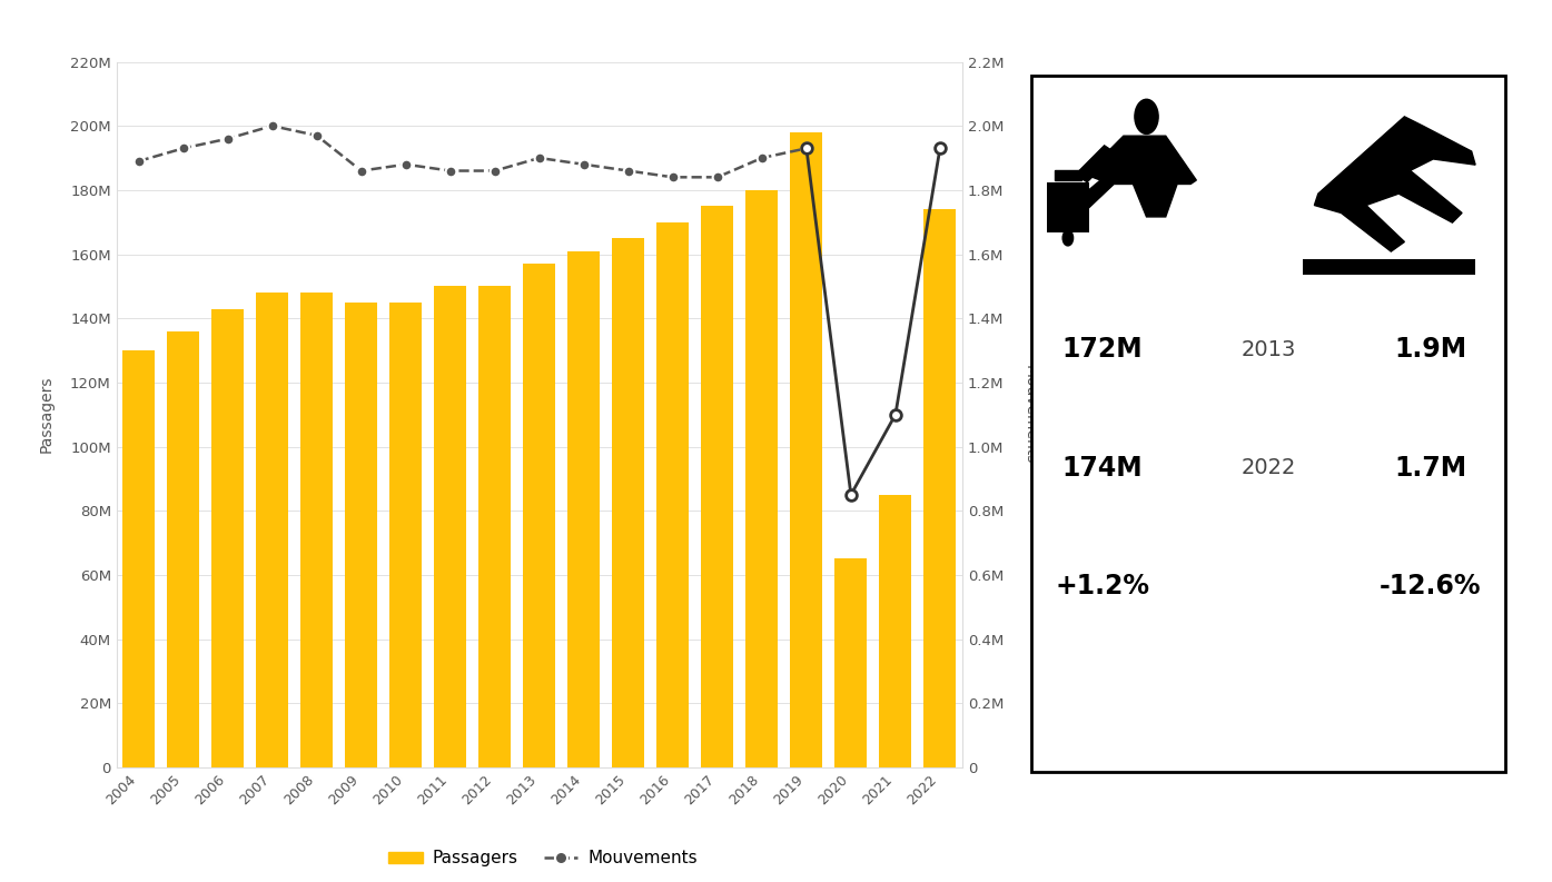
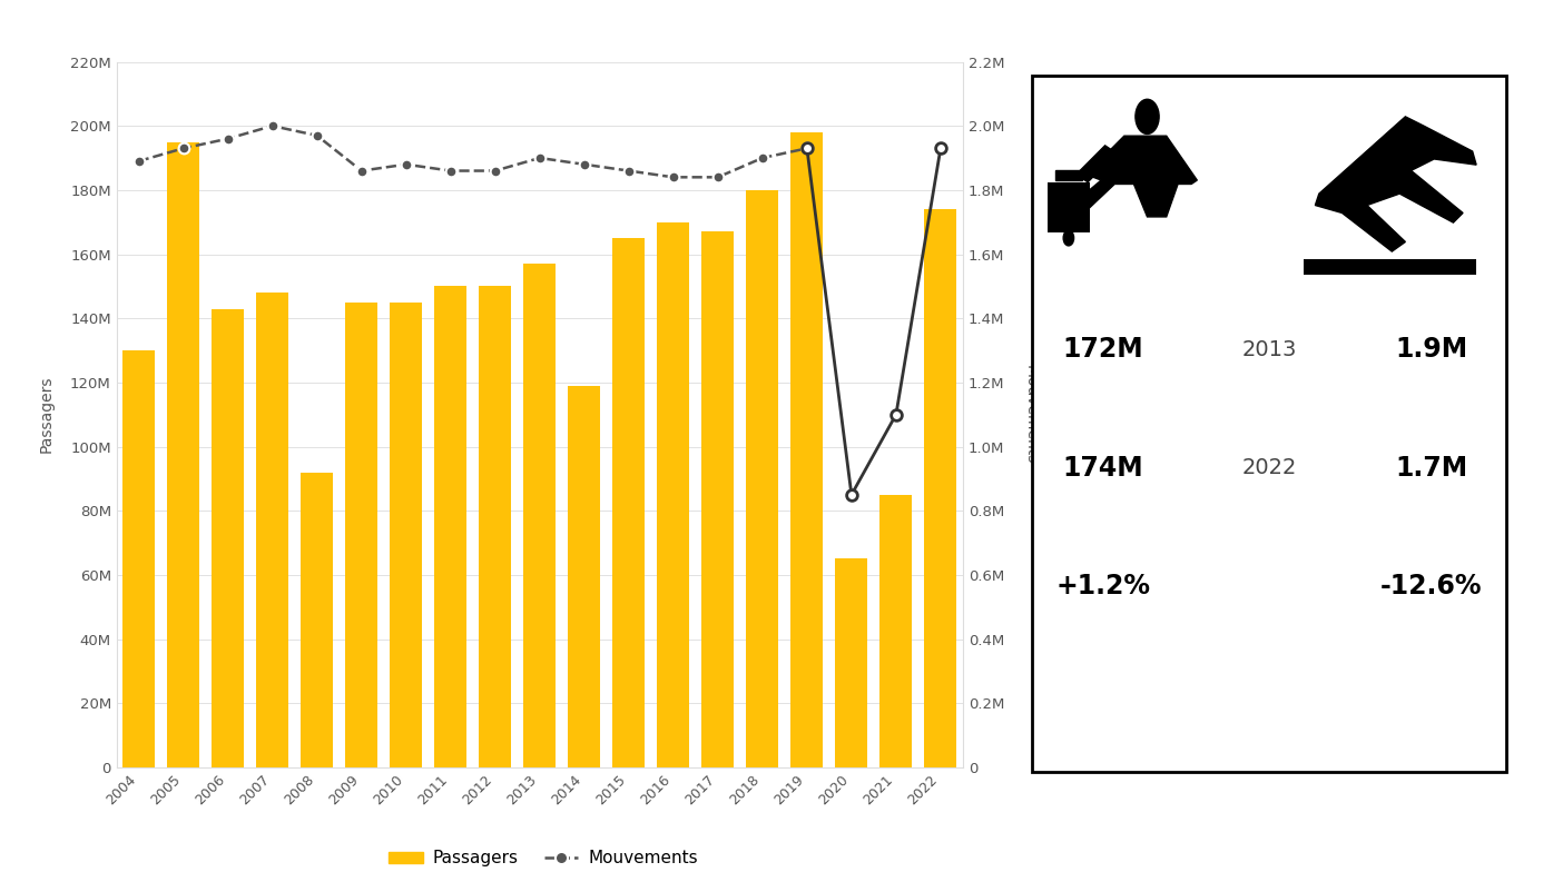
Passagers/2005: 136M -> 195M
Passagers/2008: 148M -> 92M
Passagers/2014: 161M -> 119M
Passagers/2017: 175M -> 167M
